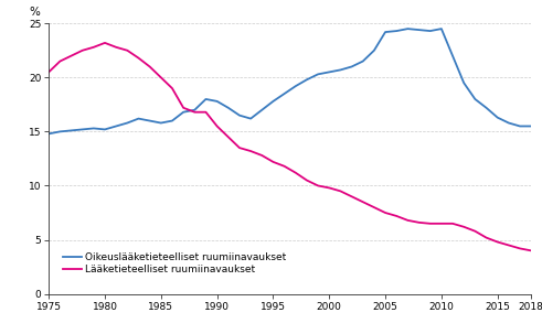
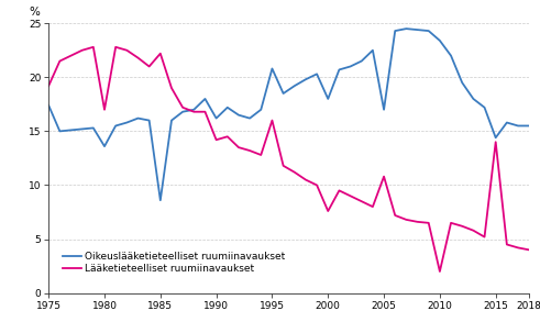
Oikeuslääketieteelliset ruumiinavaukset/1975: 14.8 -> 17.4
Lääketieteelliset ruumiinavaukset/1975: 20.5 -> 19.2
Oikeuslääketieteelliset ruumiinavaukset/1980: 15.2 -> 13.6
Lääketieteelliset ruumiinavaukset/1980: 23.2 -> 17.0
Oikeuslääketieteelliset ruumiinavaukset/1985: 15.8 -> 8.6
Lääketieteelliset ruumiinavaukset/1985: 20.0 -> 22.2
Oikeuslääketieteelliset ruumiinavaukset/1990: 17.8 -> 16.2
Lääketieteelliset ruumiinavaukset/1990: 15.5 -> 14.2
Oikeuslääketieteelliset ruumiinavaukset/1995: 17.8 -> 20.8
Lääketieteelliset ruumiinavaukset/1995: 12.2 -> 16.0
Oikeuslääketieteelliset ruumiinavaukset/2000: 20.5 -> 18.0
Lääketieteelliset ruumiinavaukset/2000: 9.8 -> 7.6
Oikeuslääketieteelliset ruumiinavaukset/2005: 24.2 -> 17.0
Lääketieteelliset ruumiinavaukset/2005: 7.5 -> 10.8
Oikeuslääketieteelliset ruumiinavaukset/2010: 24.5 -> 23.4
Lääketieteelliset ruumiinavaukset/2010: 6.5 -> 2.0
Oikeuslääketieteelliset ruumiinavaukset/2015: 16.3 -> 14.4
Lääketieteelliset ruumiinavaukset/2015: 4.8 -> 14.0
